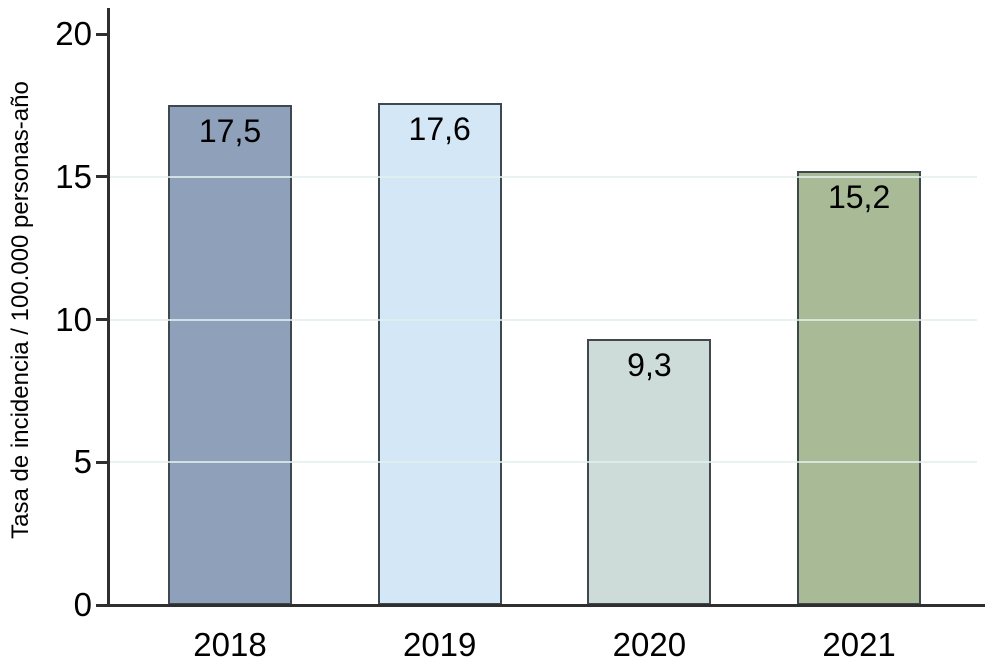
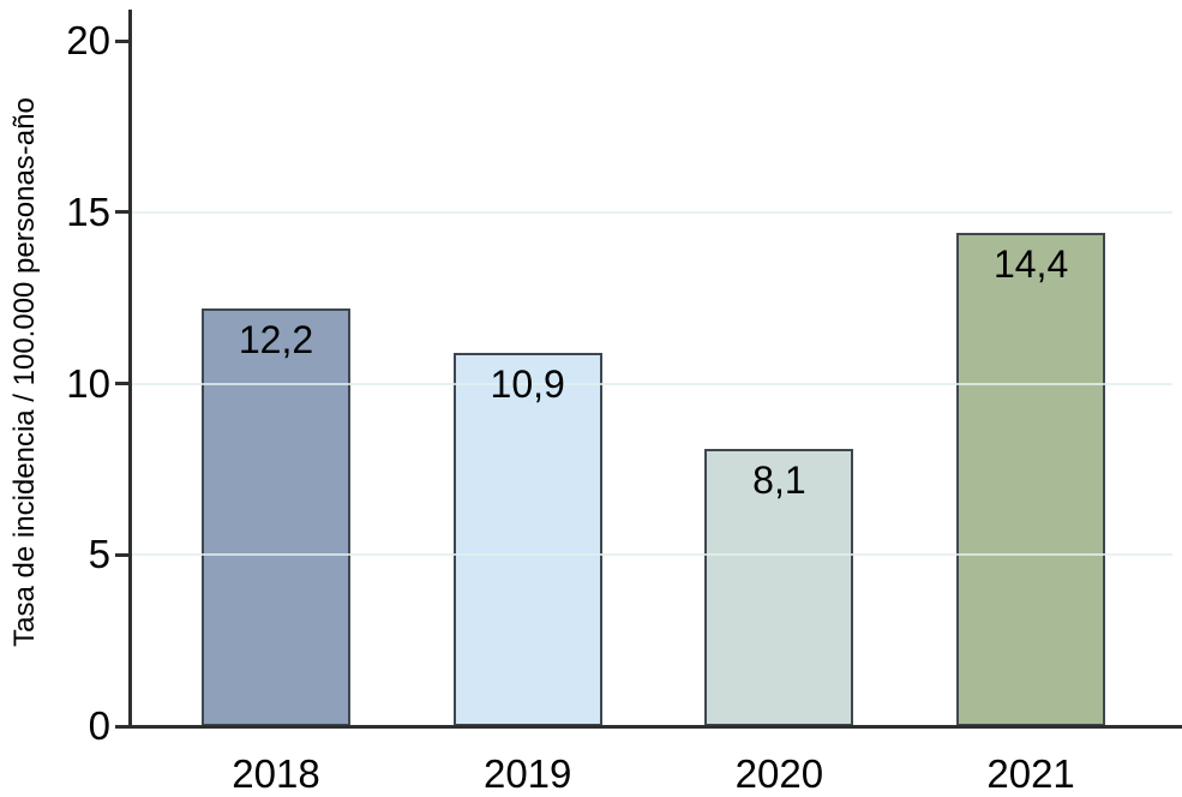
2018: 17,5 -> 12,2
2019: 17,6 -> 10,9
2020: 9,3 -> 8,1
2021: 15,2 -> 14,4
